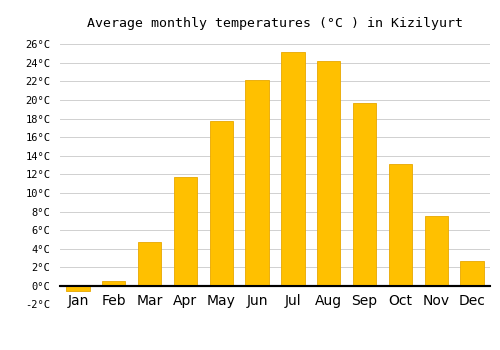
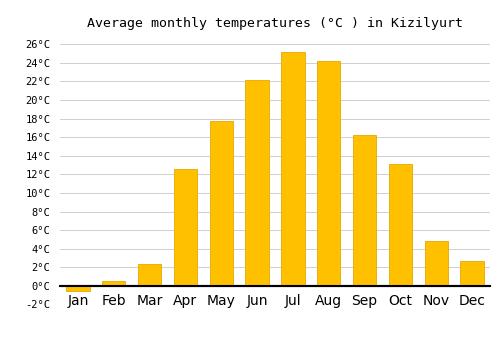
Mar: 4.7°C -> 2.4°C
Apr: 11.7°C -> 12.6°C
Sep: 19.7°C -> 16.2°C
Nov: 7.5°C -> 4.8°C
